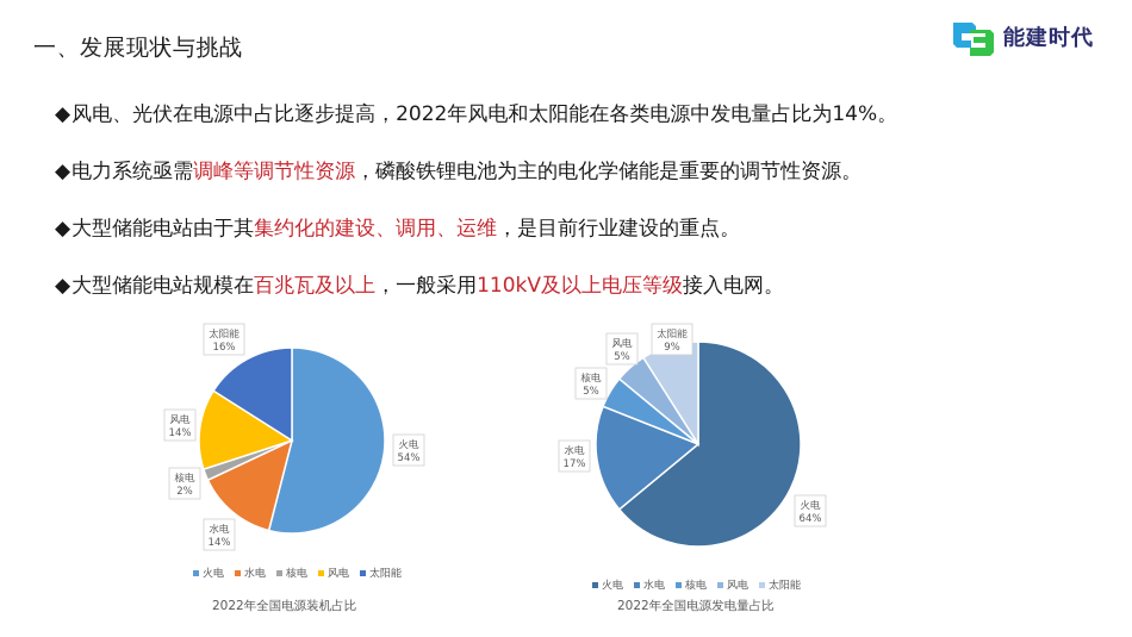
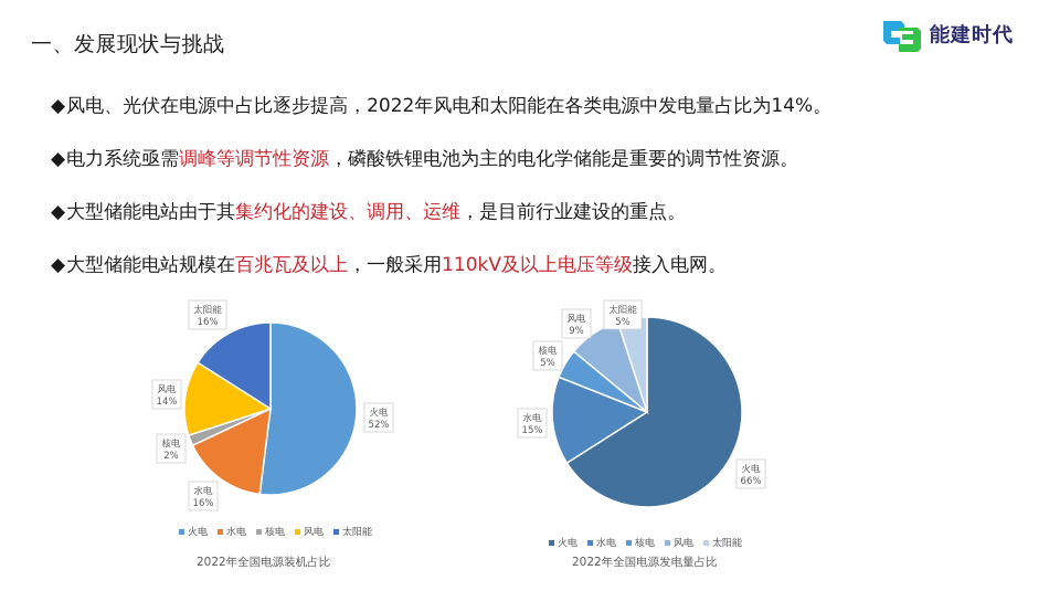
2022年全国电源装机占比/火电: 54% -> 52%
2022年全国电源装机占比/水电: 14% -> 16%
2022年全国电源发电量占比/火电: 64% -> 66%
2022年全国电源发电量占比/水电: 17% -> 15%
2022年全国电源发电量占比/风电: 5% -> 9%
2022年全国电源发电量占比/太阳能: 9% -> 5%
